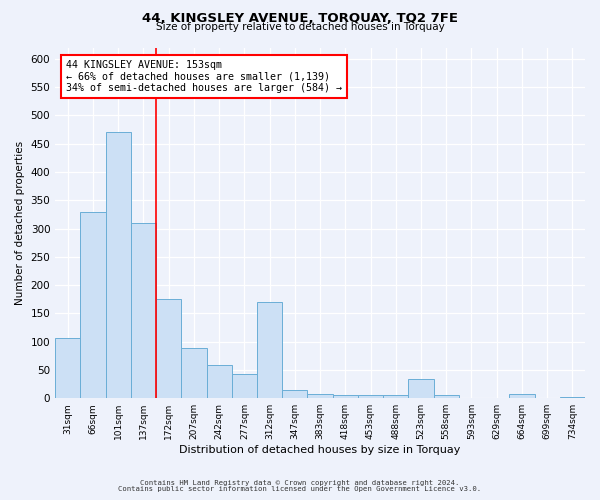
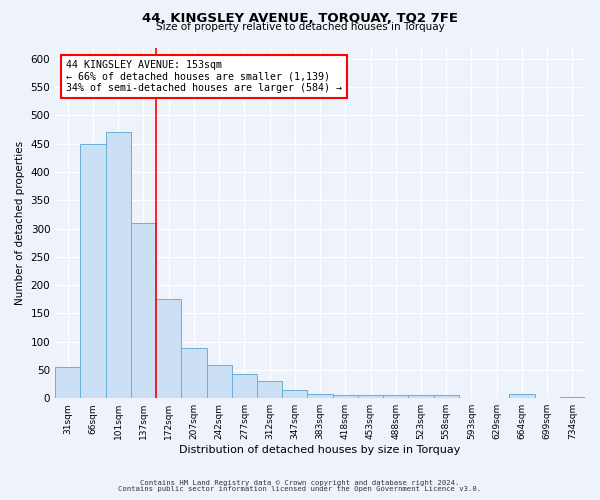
31sqm: 106 -> 55
66sqm: 330 -> 450
312sqm: 170 -> 30
523sqm: 34 -> 5
